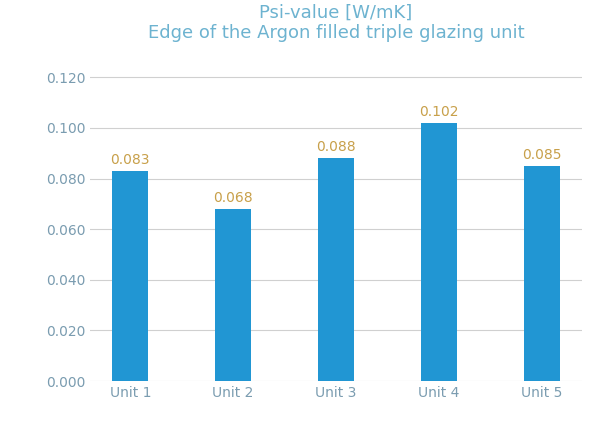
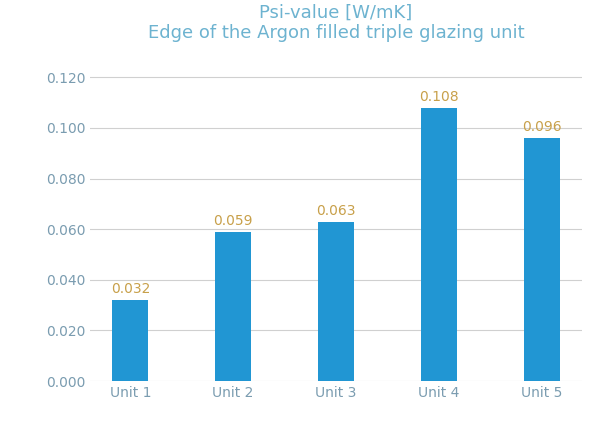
Unit 1: 0.083 -> 0.032
Unit 2: 0.068 -> 0.059
Unit 3: 0.088 -> 0.063
Unit 4: 0.102 -> 0.108
Unit 5: 0.085 -> 0.096
